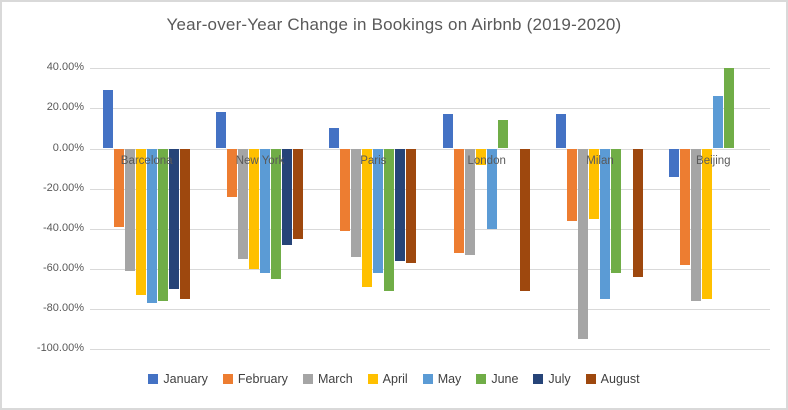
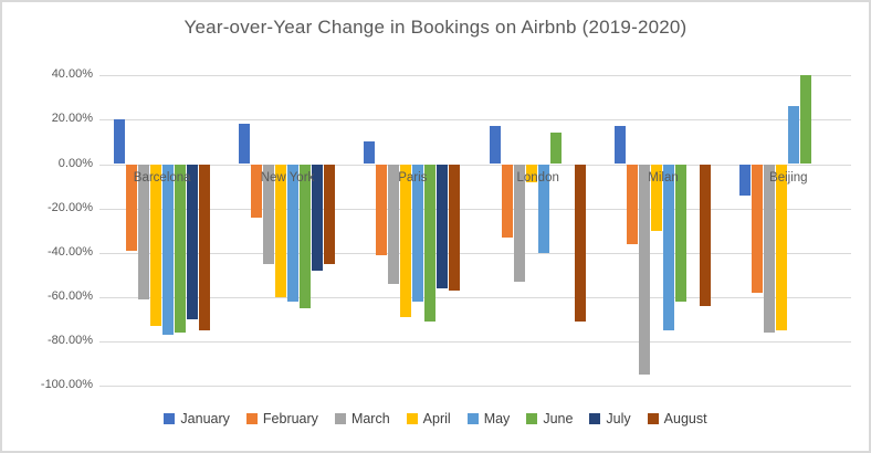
January/Barcelona: 29% -> 20%
March/New York: -55% -> -45%
February/London: -52% -> -33%
April/Milan: -35% -> -30%
